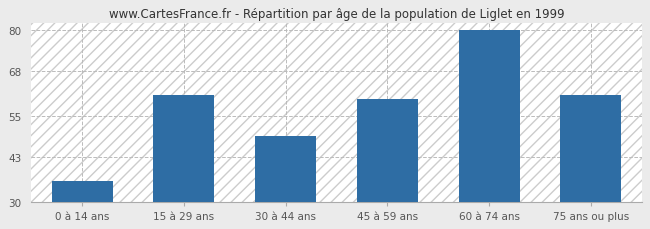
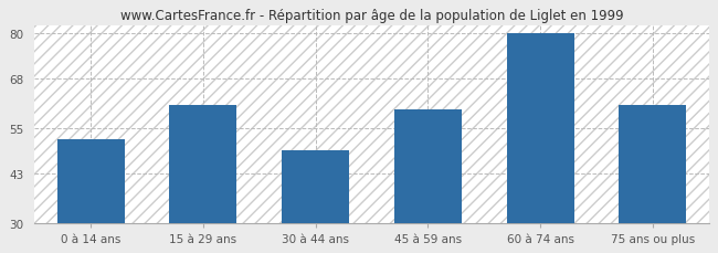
0 à 14 ans: 36 -> 52
